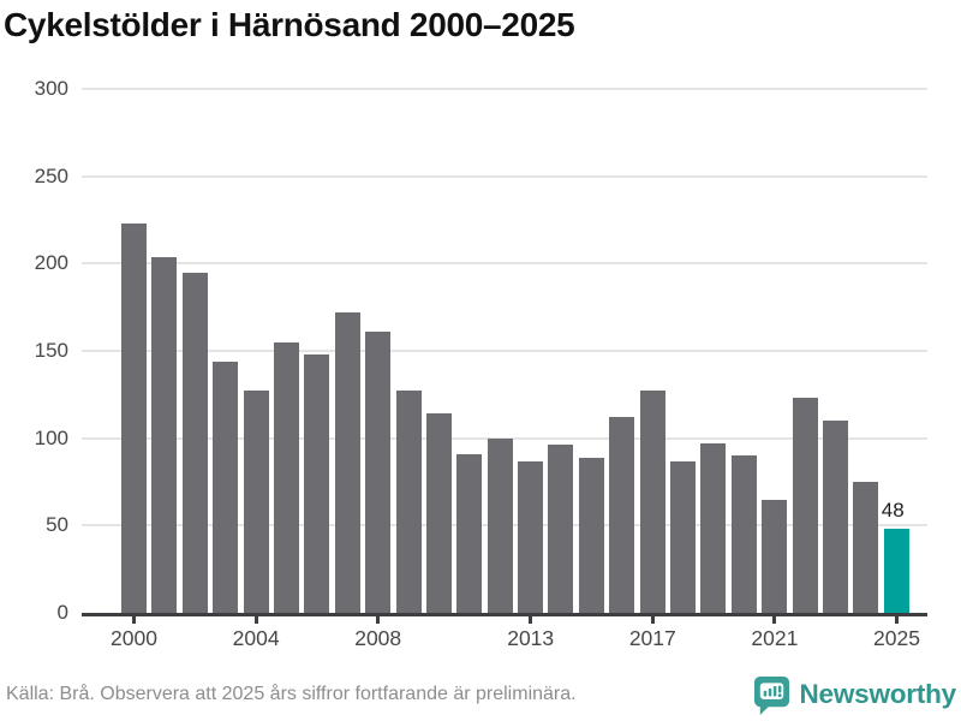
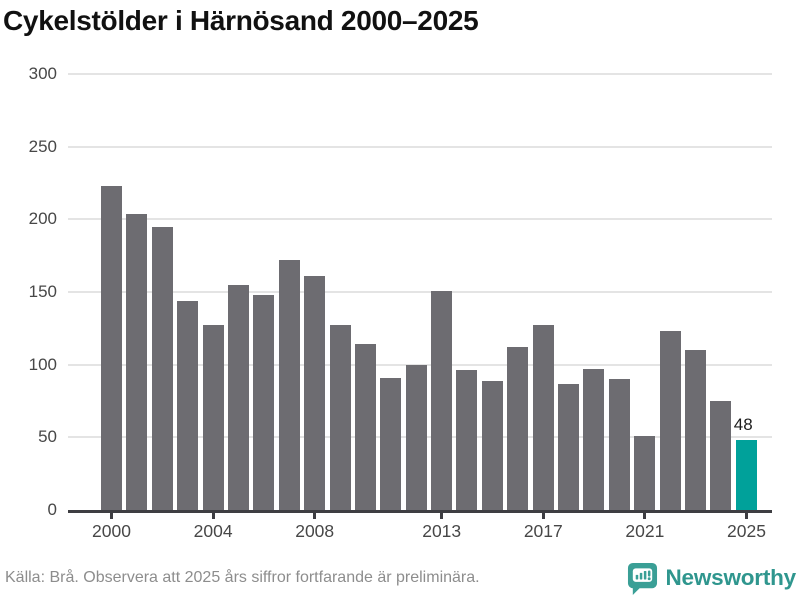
2013: 87 -> 151
2021: 65 -> 51
